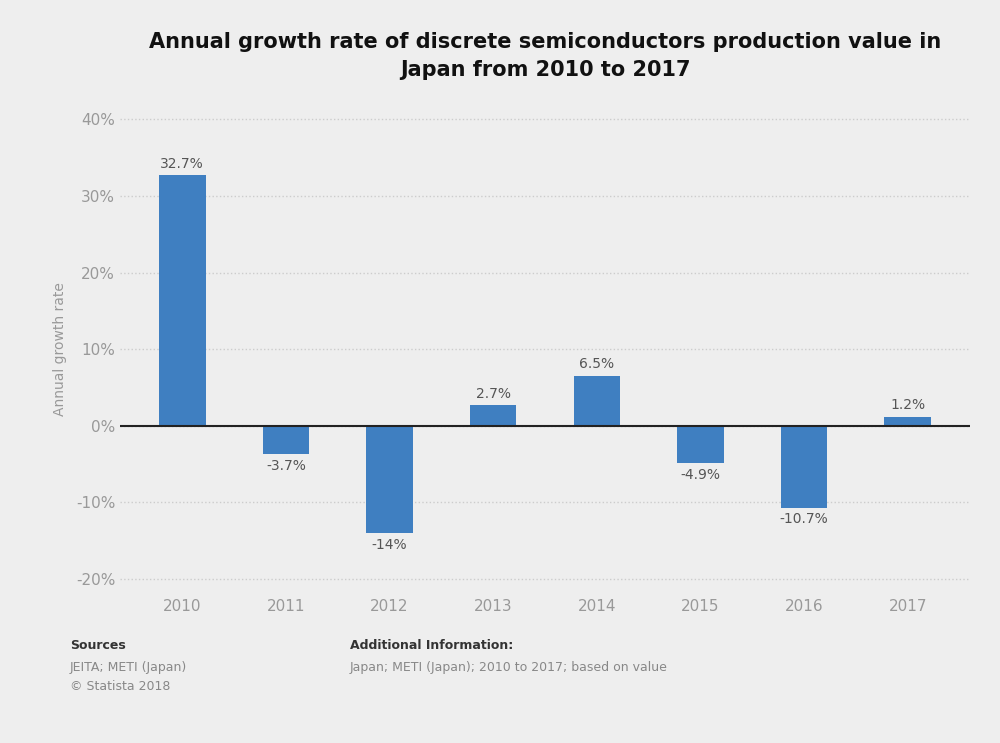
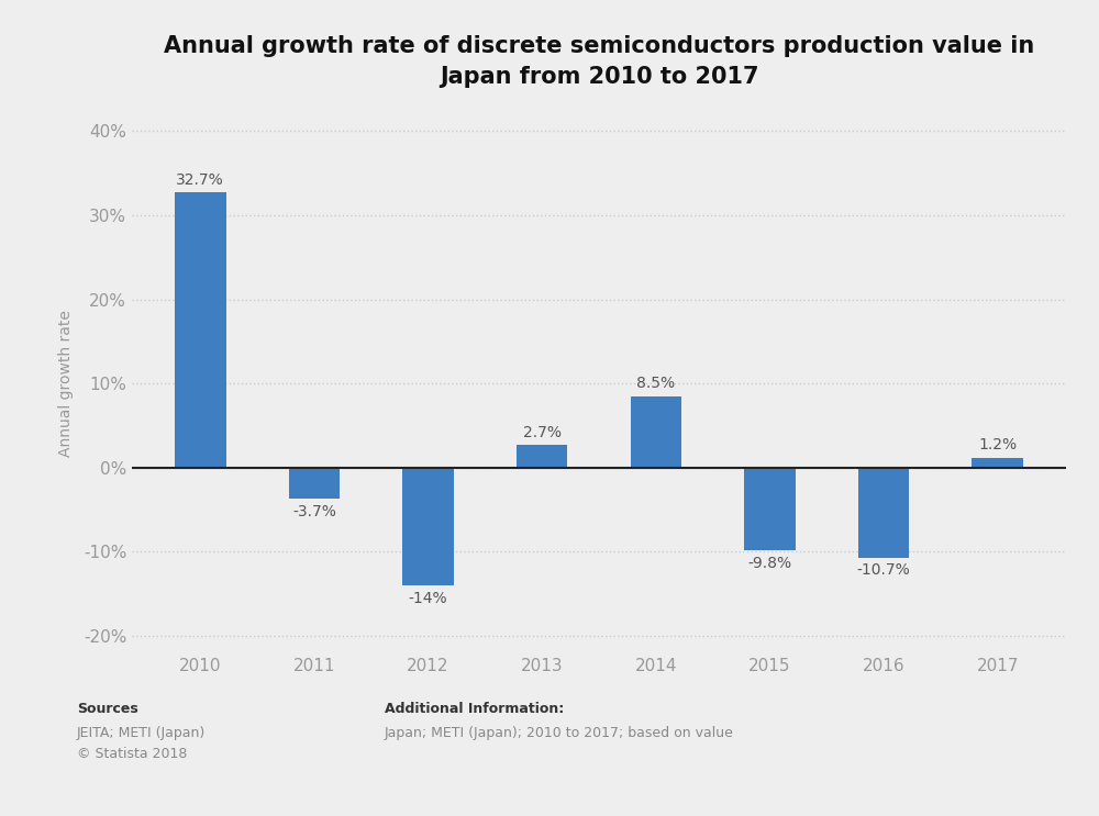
2014: 6.5% -> 8.5%
2015: -4.9% -> -9.8%
